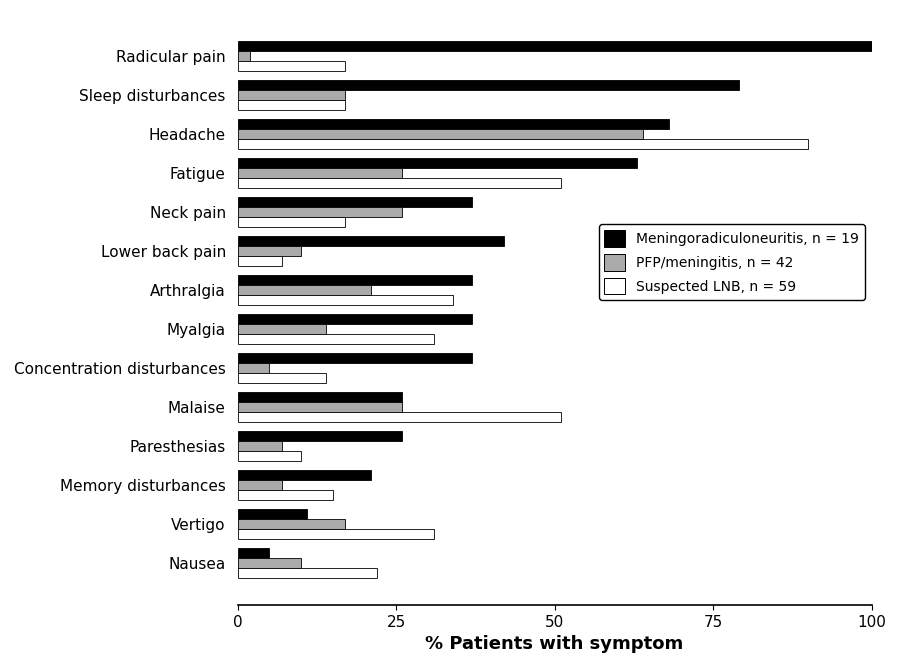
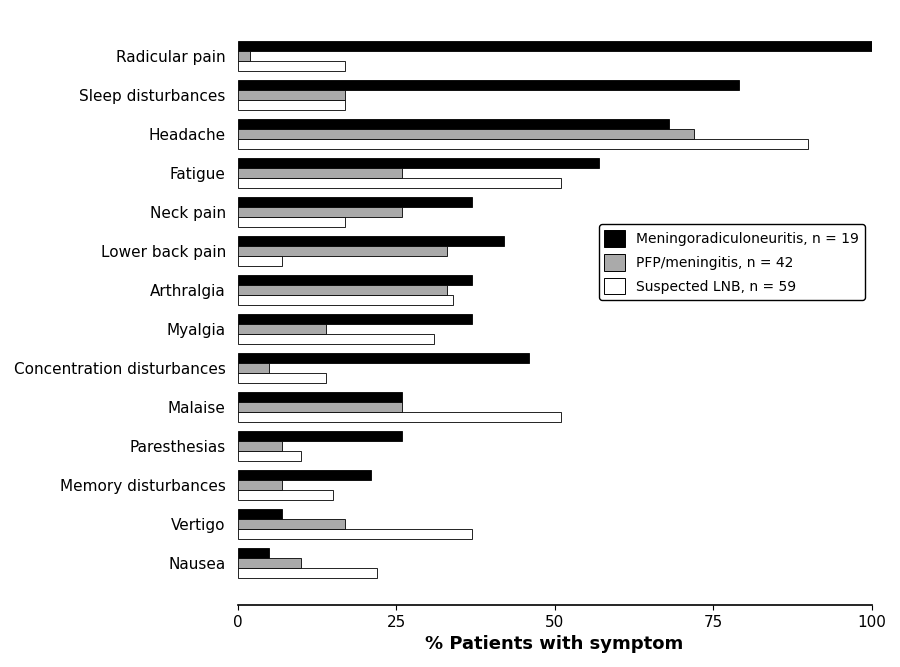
PFP/meningitis, n = 42/Headache: 64 -> 72
Meningoradiculoneuritis, n = 19/Fatigue: 63 -> 57
PFP/meningitis, n = 42/Lower back pain: 10 -> 33
PFP/meningitis, n = 42/Arthralgia: 21 -> 33
Meningoradiculoneuritis, n = 19/Concentration disturbances: 37 -> 46
Meningoradiculoneuritis, n = 19/Vertigo: 11 -> 7
Suspected LNB, n = 59/Vertigo: 31 -> 37
